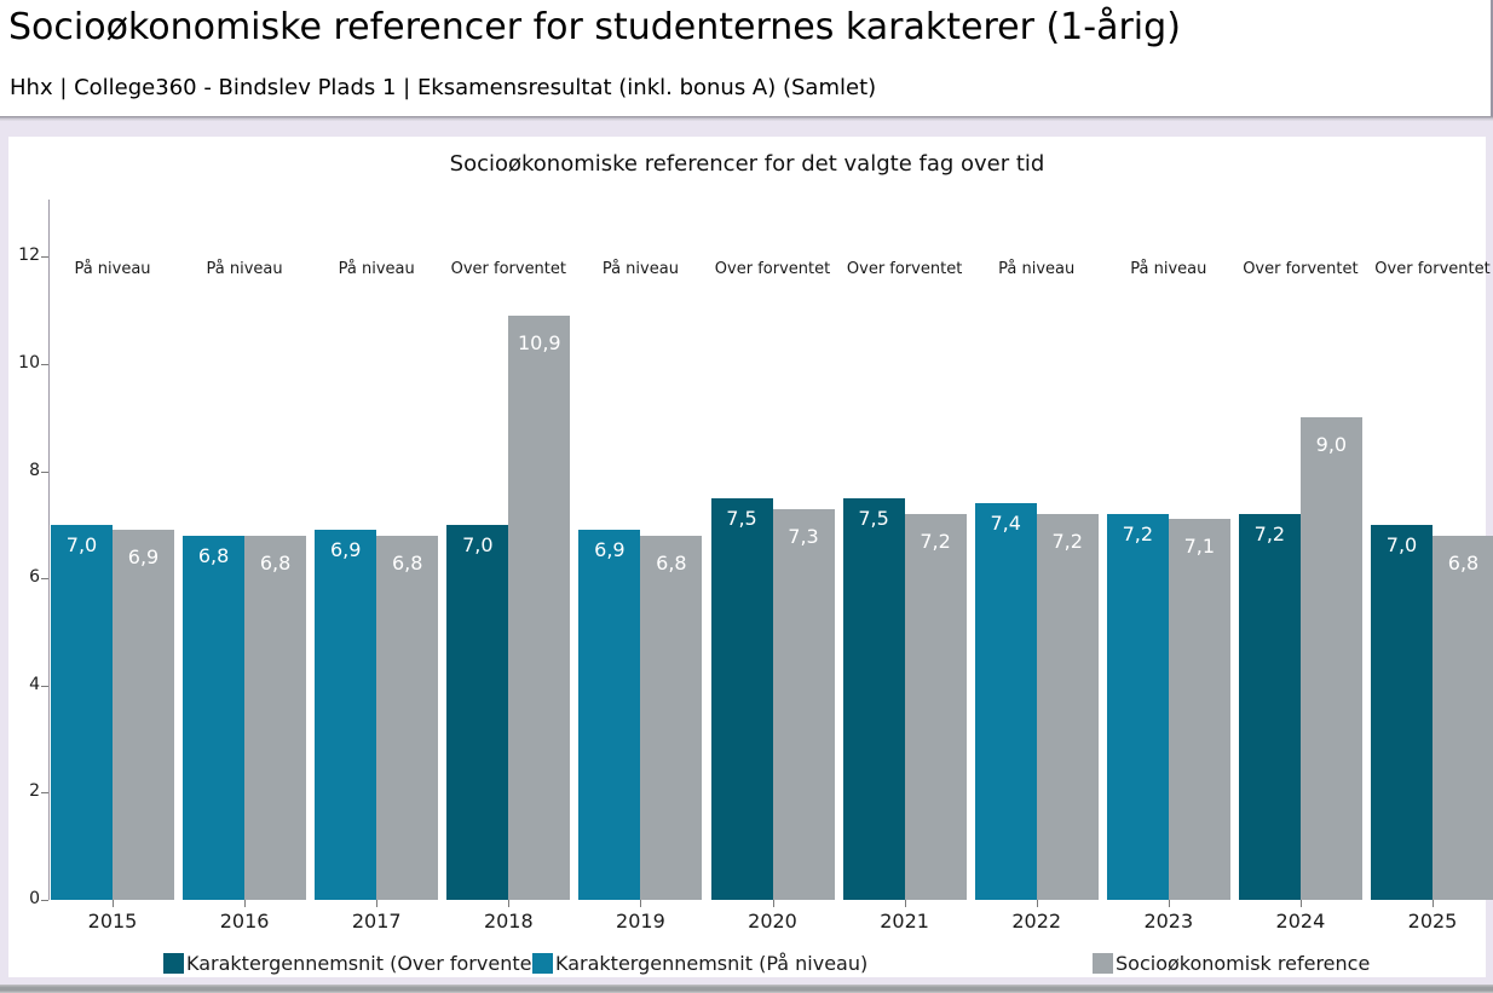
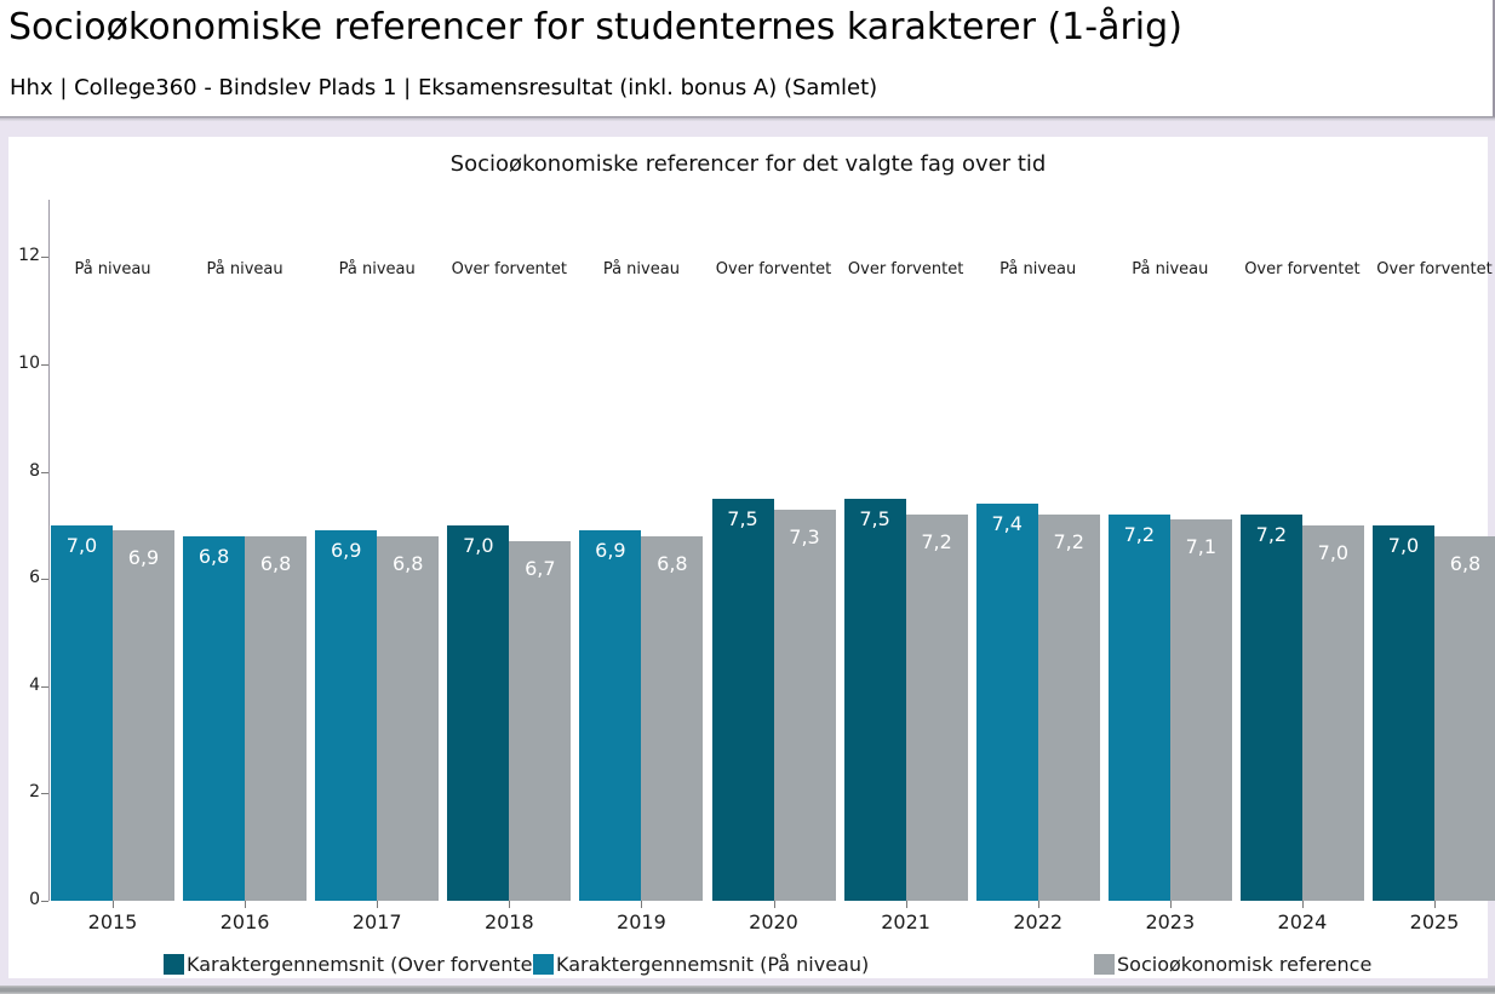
Socioøkonomisk reference/2018: 10,9 -> 6,7
Socioøkonomisk reference/2024: 9,0 -> 7,0
